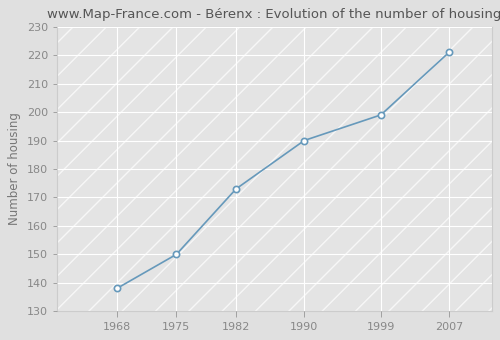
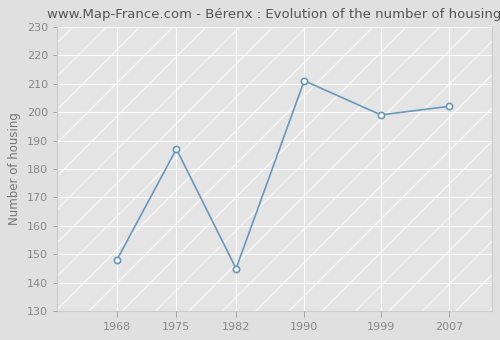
1968: 138 -> 148
1975: 150 -> 187
1982: 173 -> 145
1990: 190 -> 211
2007: 221 -> 202
